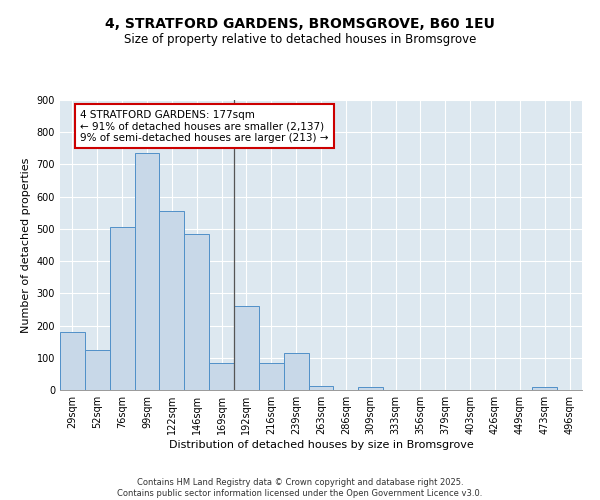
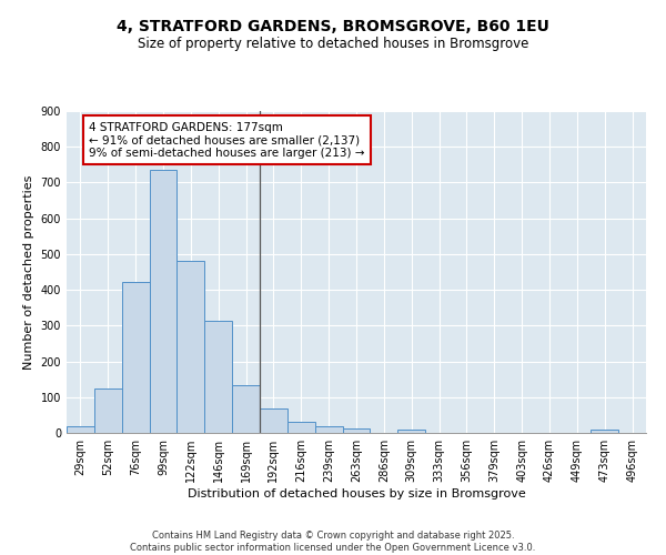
29sqm: 180 -> 20
76sqm: 505 -> 422
122sqm: 555 -> 482
146sqm: 485 -> 315
169sqm: 85 -> 134
192sqm: 260 -> 68
216sqm: 85 -> 32
239sqm: 115 -> 20
